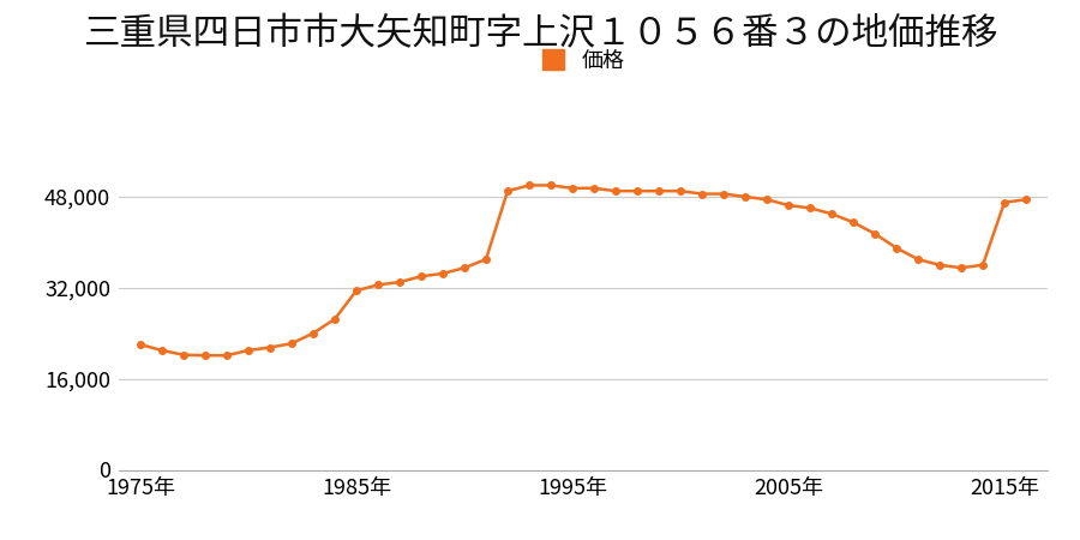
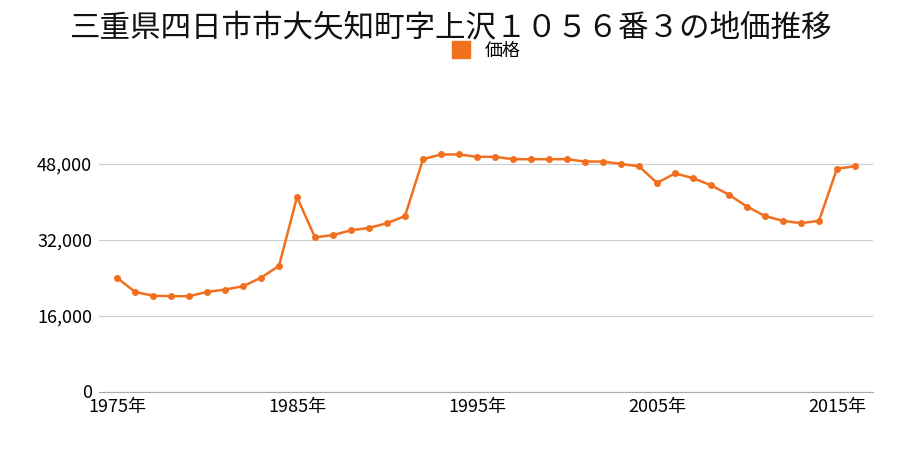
1975年: 22,000 -> 24,000
1985年: 31,500 -> 41,000
2005年: 46,500 -> 44,000
